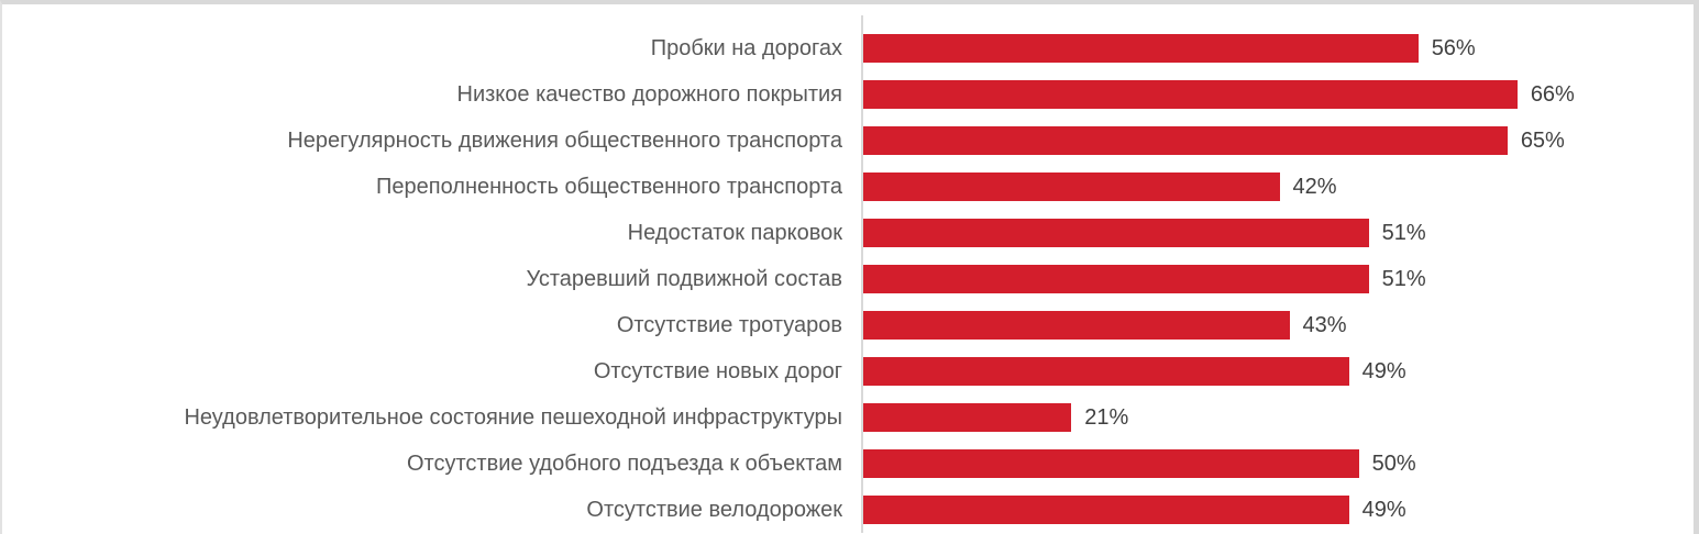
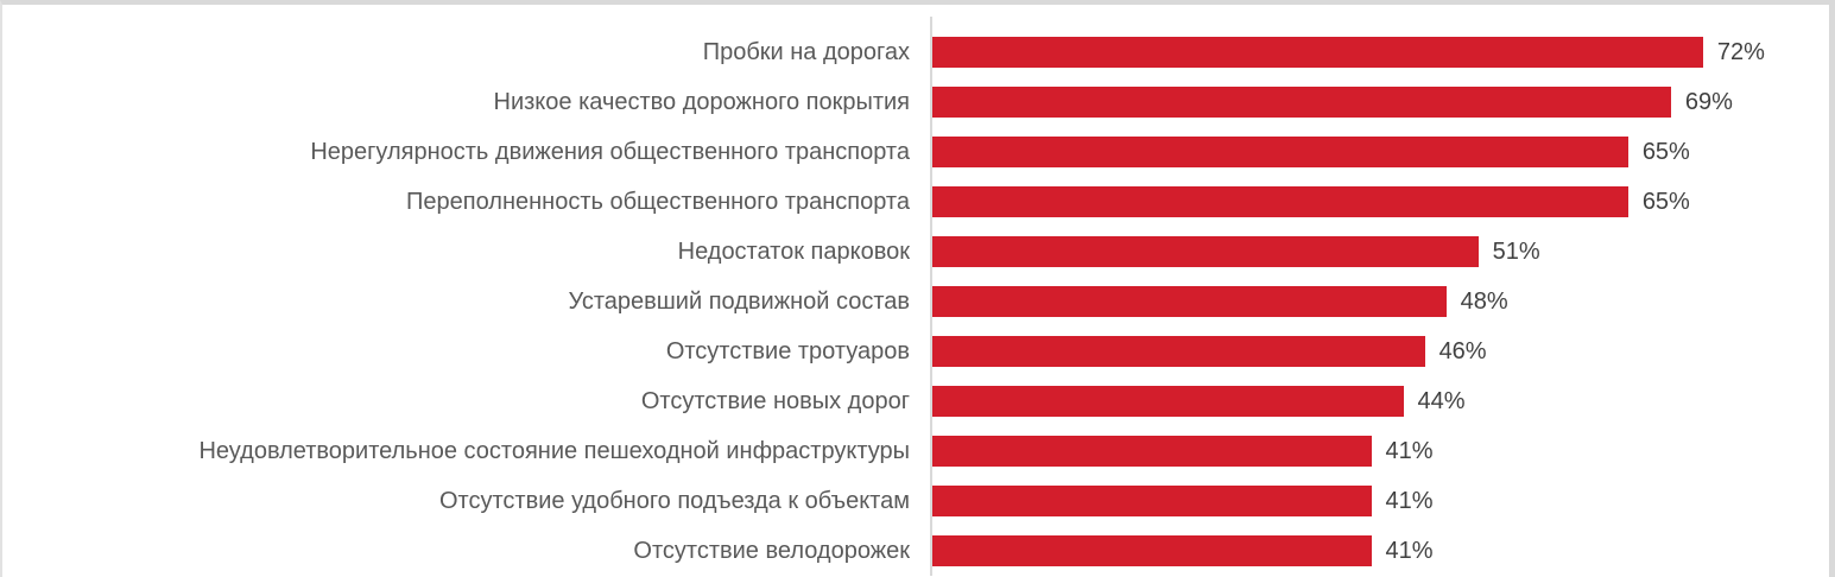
Пробки на дорогах: 56% -> 72%
Низкое качество дорожного покрытия: 66% -> 69%
Переполненность общественного транспорта: 42% -> 65%
Устаревший подвижной состав: 51% -> 48%
Отсутствие тротуаров: 43% -> 46%
Отсутствие новых дорог: 49% -> 44%
Неудовлетворительное состояние пешеходной инфраструктуры: 21% -> 41%
Отсутствие удобного подъезда к объектам: 50% -> 41%
Отсутствие велодорожек: 49% -> 41%
